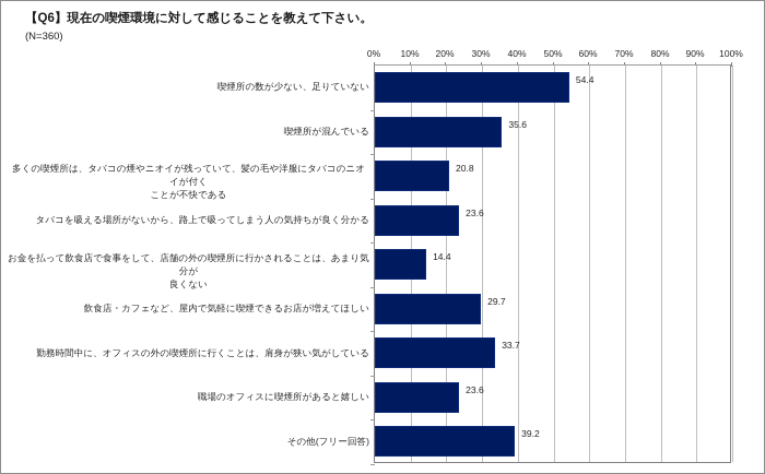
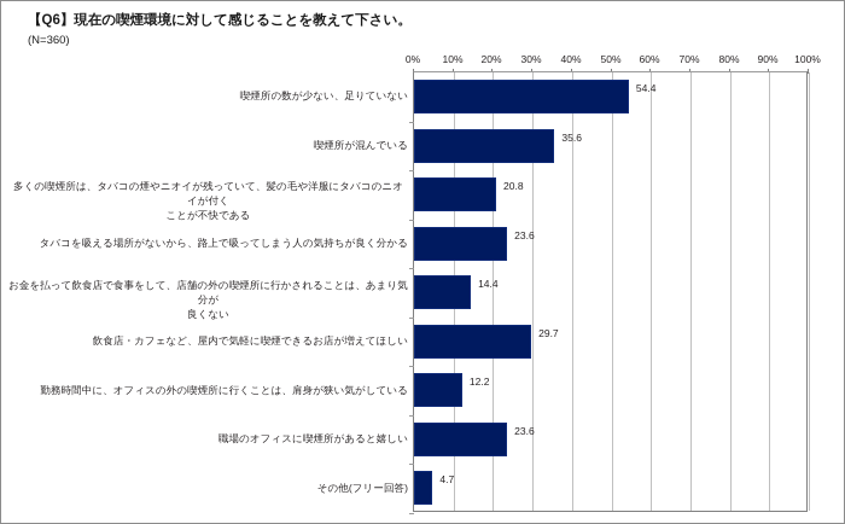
勤務時間中に、オフィスの外の喫煙所に行くことは、肩身が狭い気がしている: 33.7 -> 12.2
その他(フリー回答): 39.2 -> 4.7
